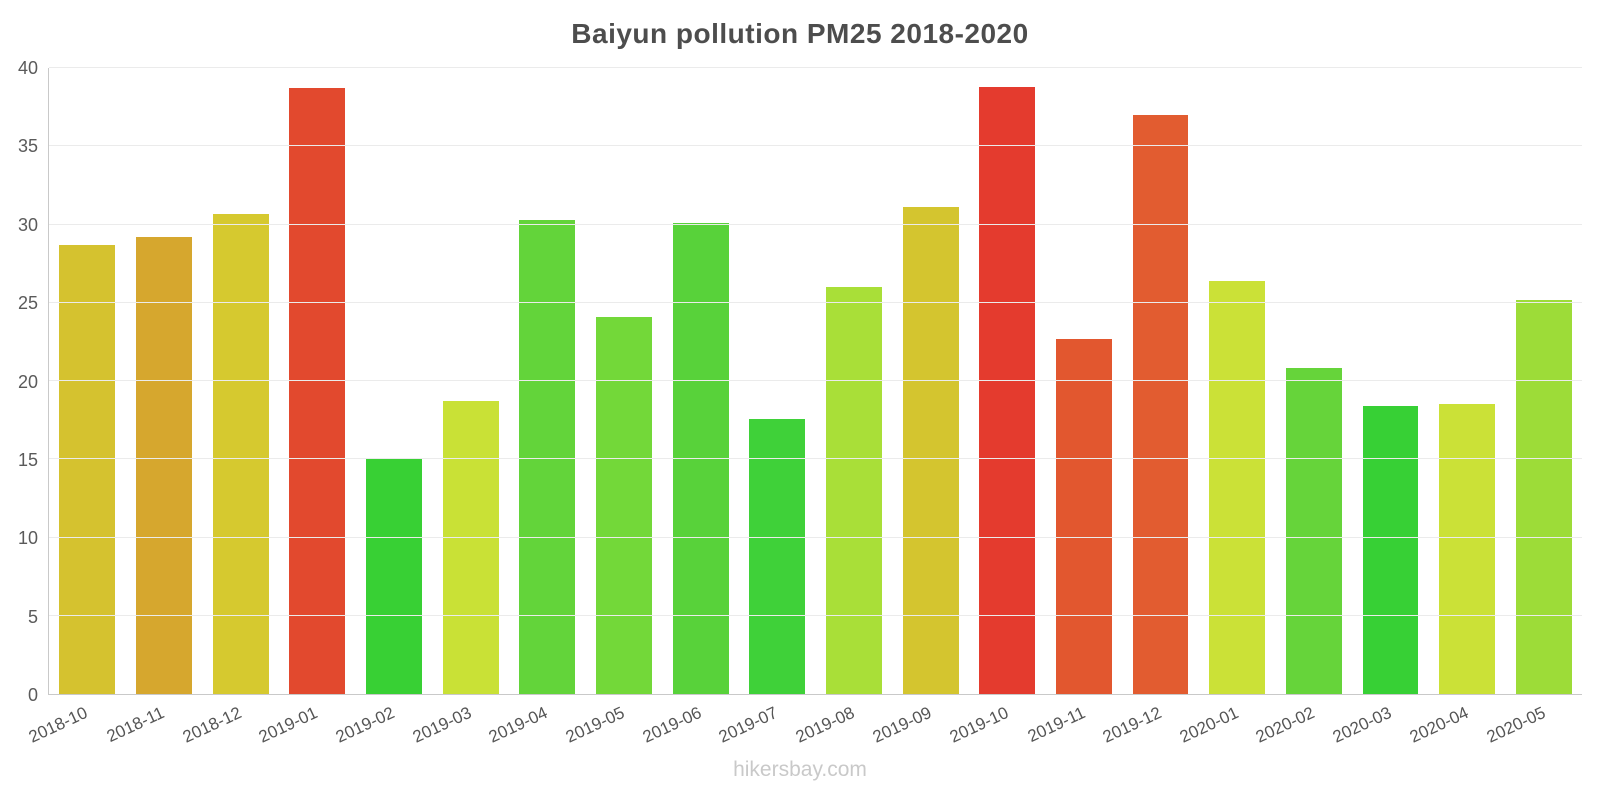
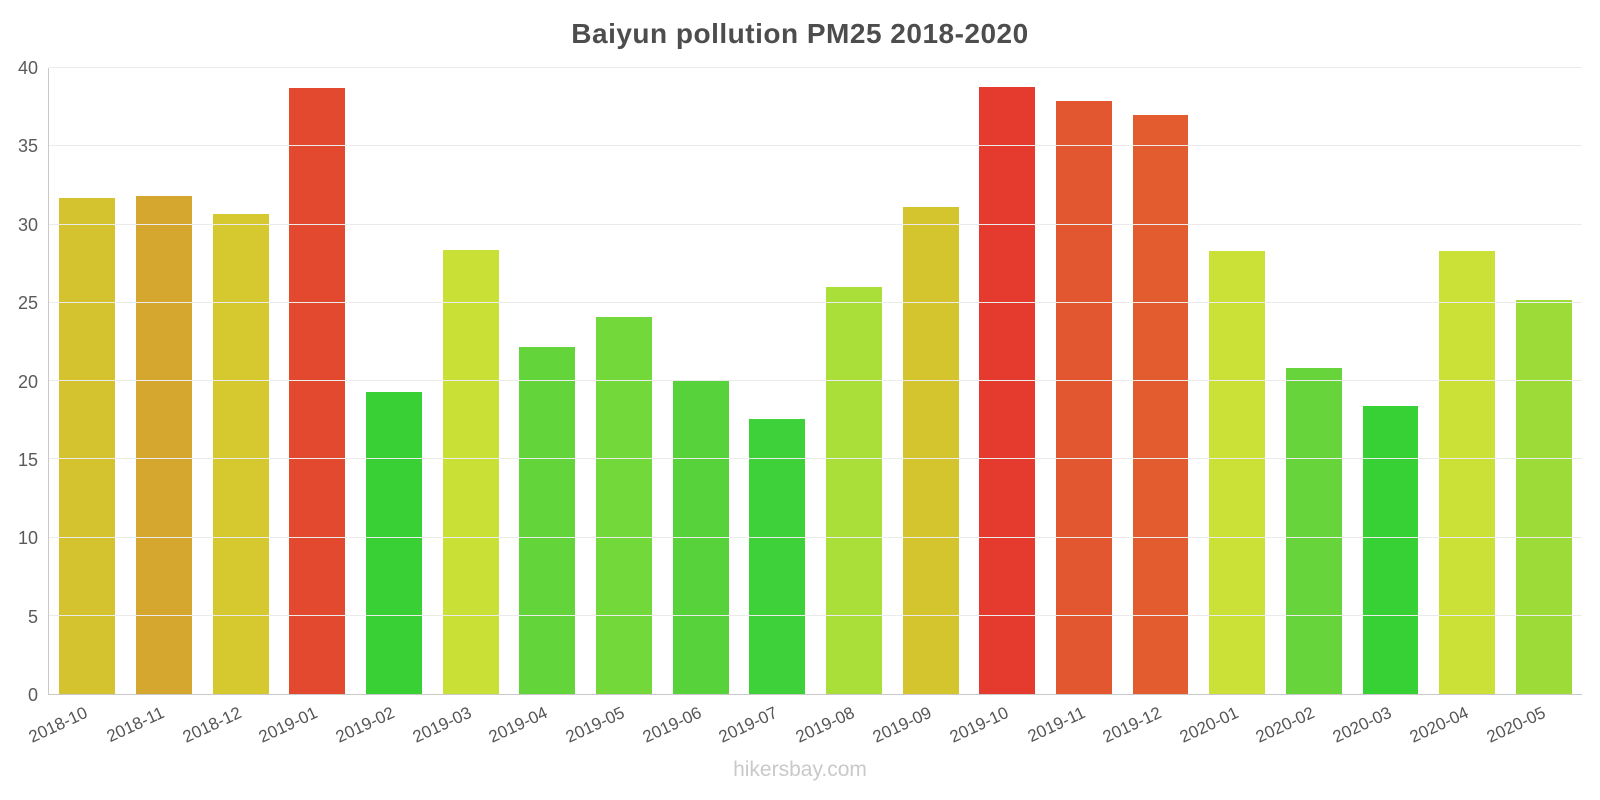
2018-10: 28.7 -> 31.7
2018-11: 29.2 -> 31.8
2019-02: 15.1 -> 19.3
2019-03: 18.7 -> 28.4
2019-04: 30.3 -> 22.2
2019-06: 30.1 -> 20.0
2019-11: 22.7 -> 37.9
2020-01: 26.4 -> 28.3
2020-04: 18.5 -> 28.3
